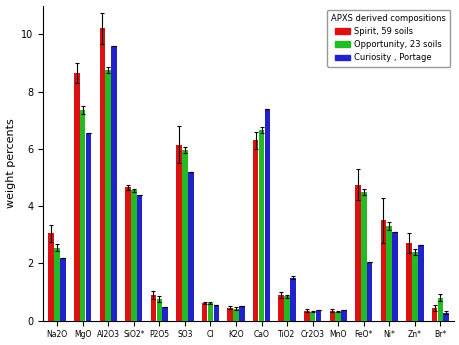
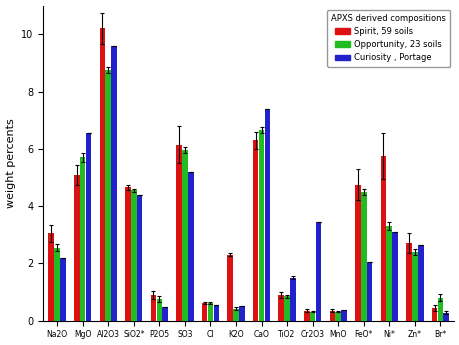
Spirit, 59 soils/MgO: 8.65 -> 5.10
Opportunity, 23 soils/MgO: 7.35 -> 5.70
Spirit, 59 soils/K2O: 0.45 -> 2.30
Curiosity , Portage/Cr2O3: 0.38 -> 3.45
Spirit, 59 soils/Ni*: 3.50 -> 5.75
